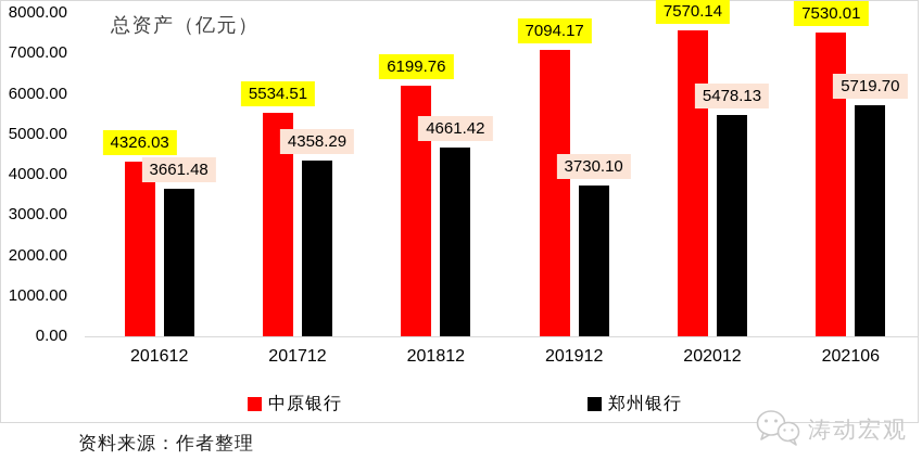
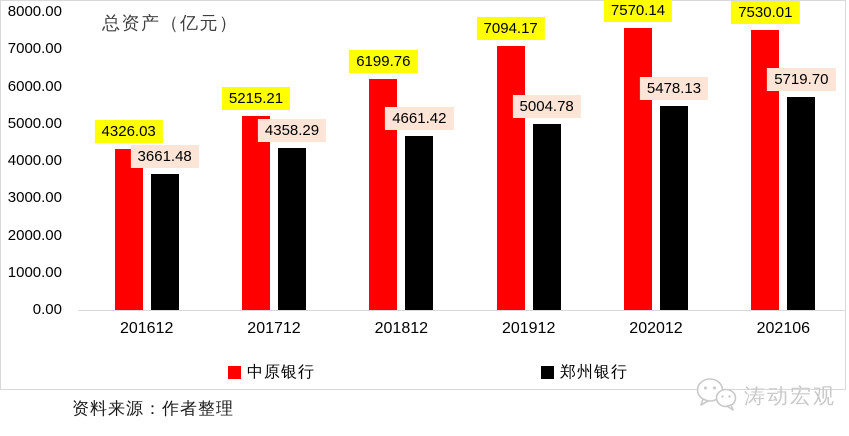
中原银行/201712: 5534.51 -> 5215.21
郑州银行/201912: 3730.10 -> 5004.78
